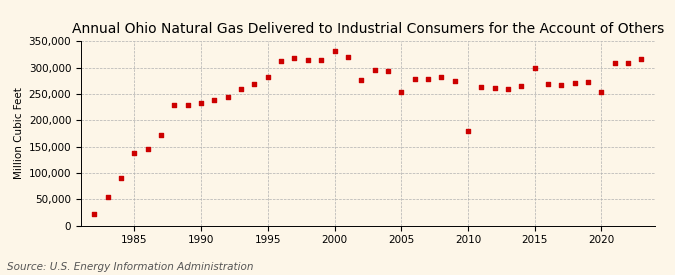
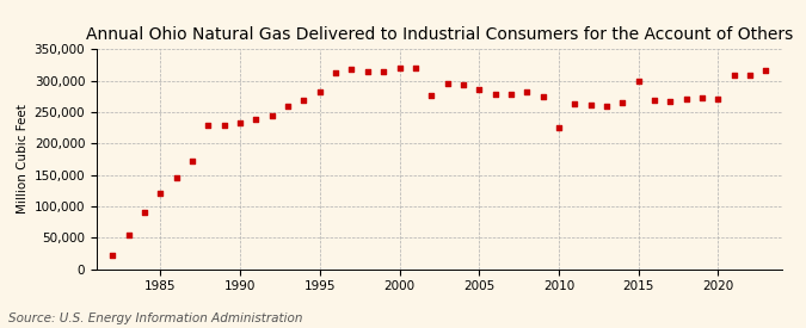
1985: 138,000 -> 120,000
2000: 332,000 -> 320,000
2005: 254,000 -> 285,000
2010: 180,000 -> 225,000
2020: 254,000 -> 270,000
